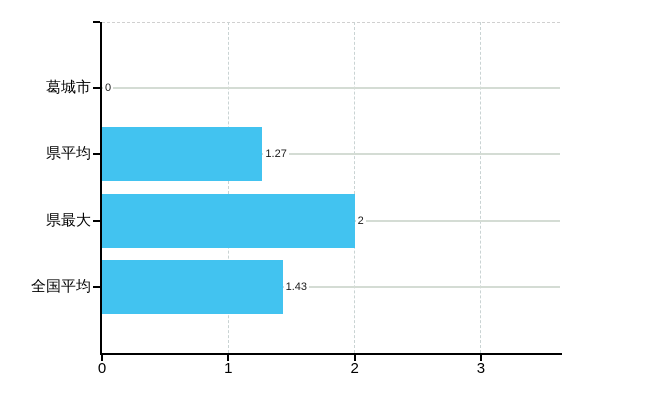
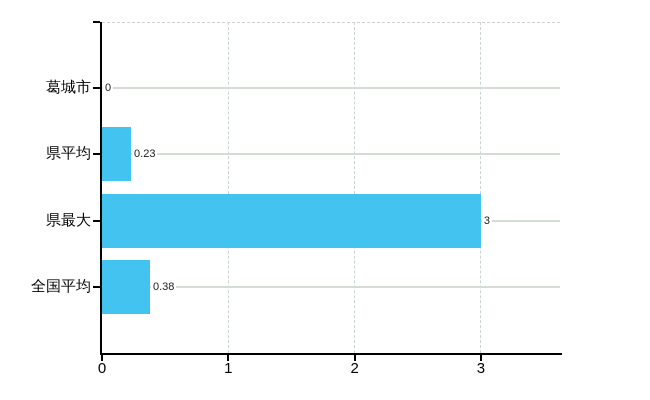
県平均: 1.27 -> 0.23
県最大: 2 -> 3
全国平均: 1.43 -> 0.38
